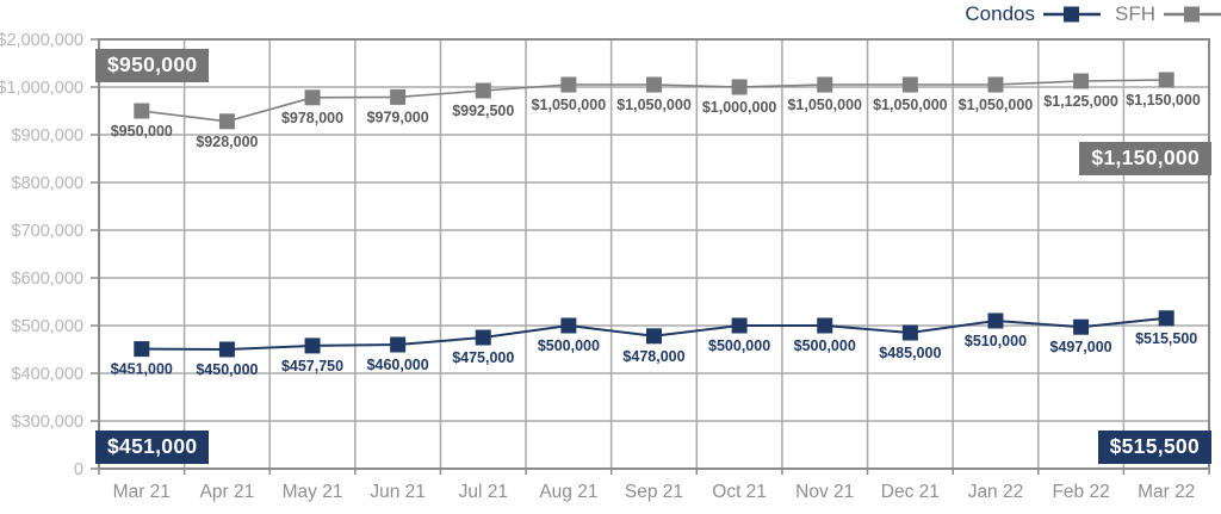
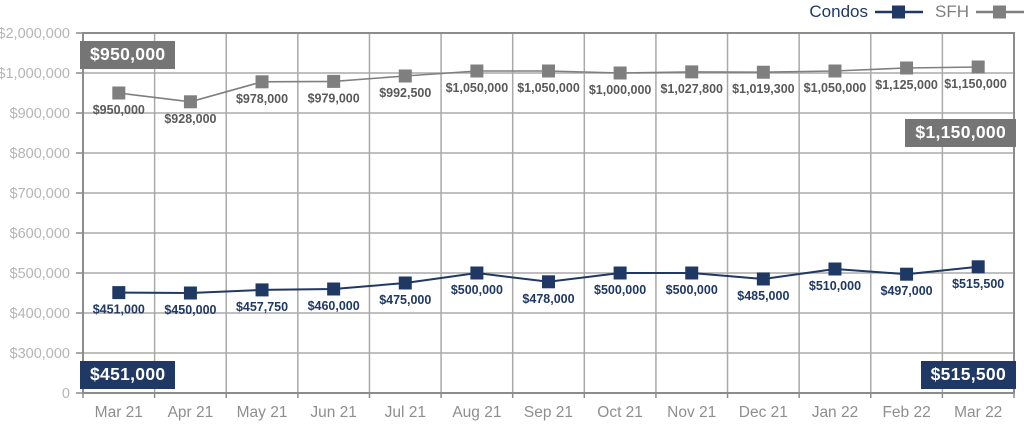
SFH/Nov 21: $1,050,000 -> $1,027,800
SFH/Dec 21: $1,050,000 -> $1,019,300
